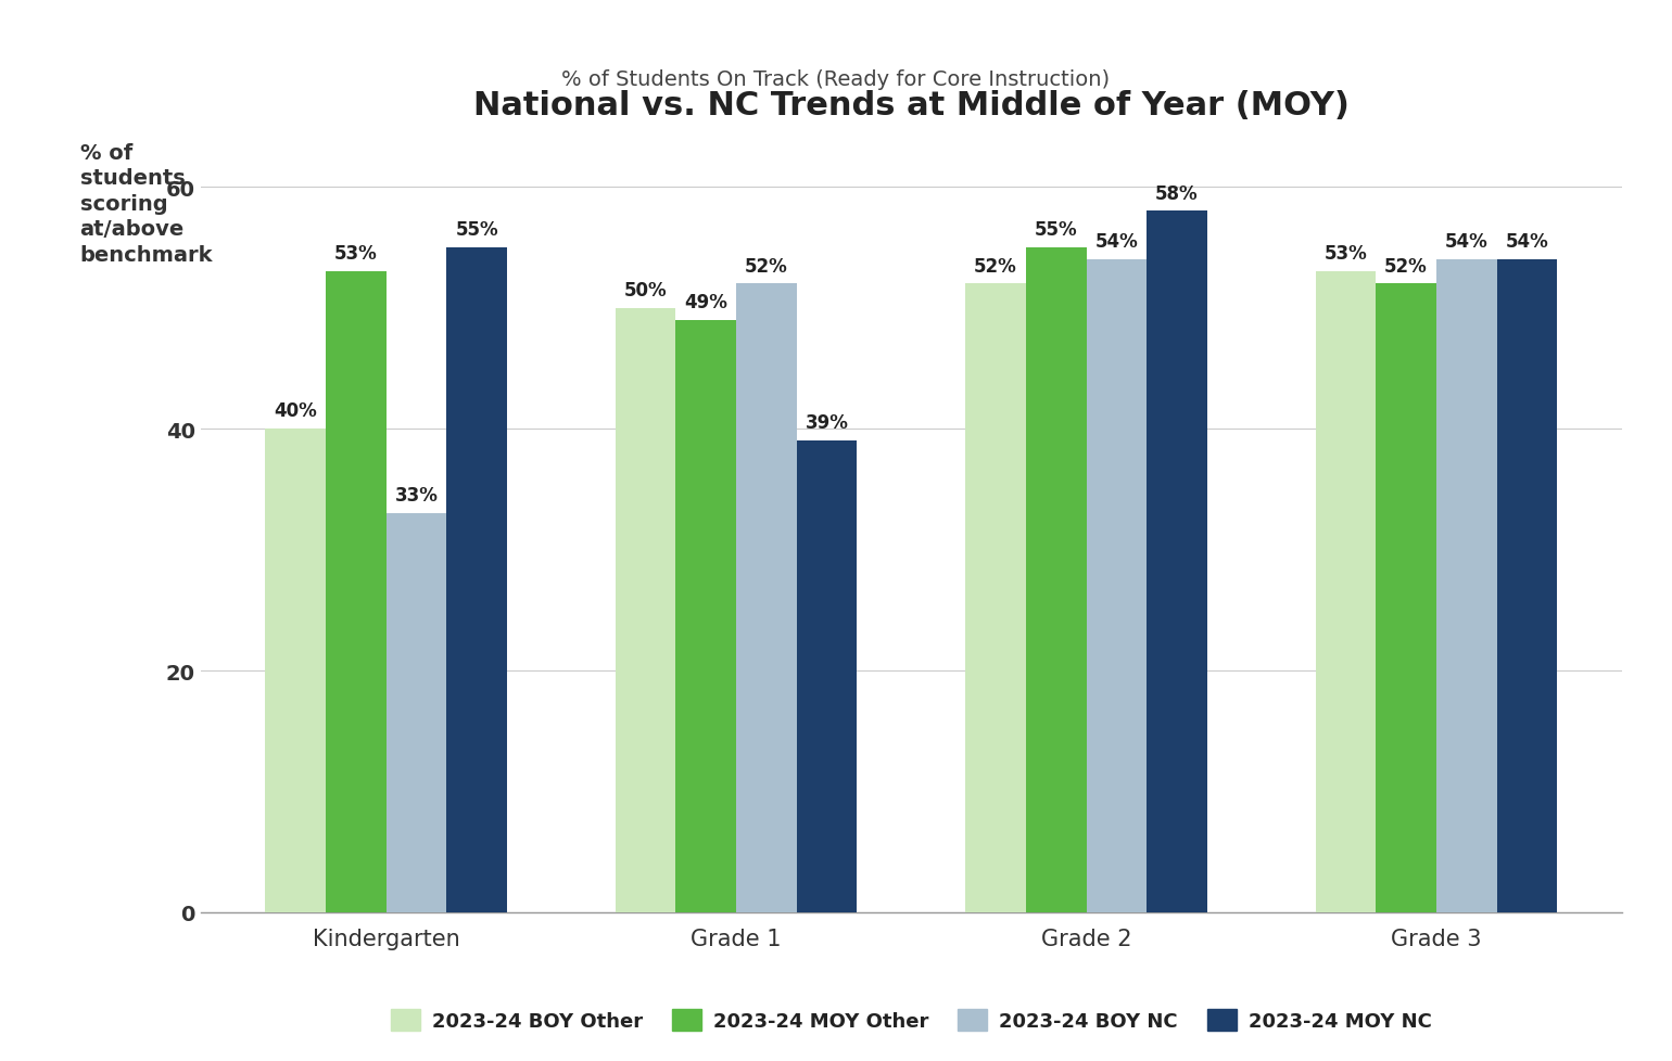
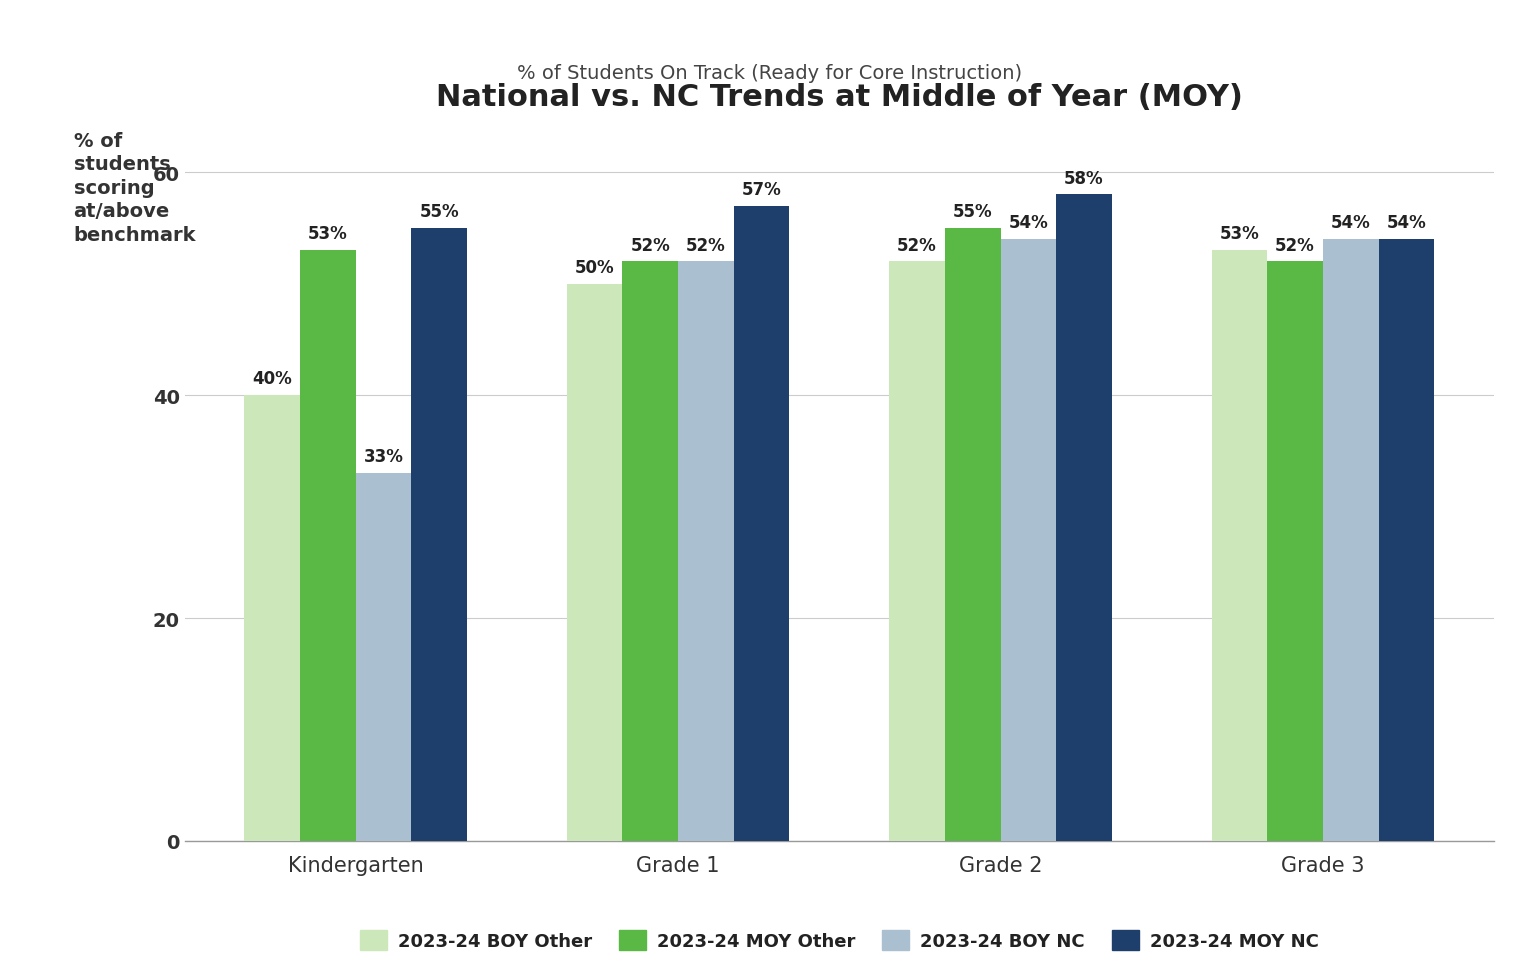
2023-24 MOY Other/Grade 1: 49% -> 52%
2023-24 MOY NC/Grade 1: 39% -> 57%
